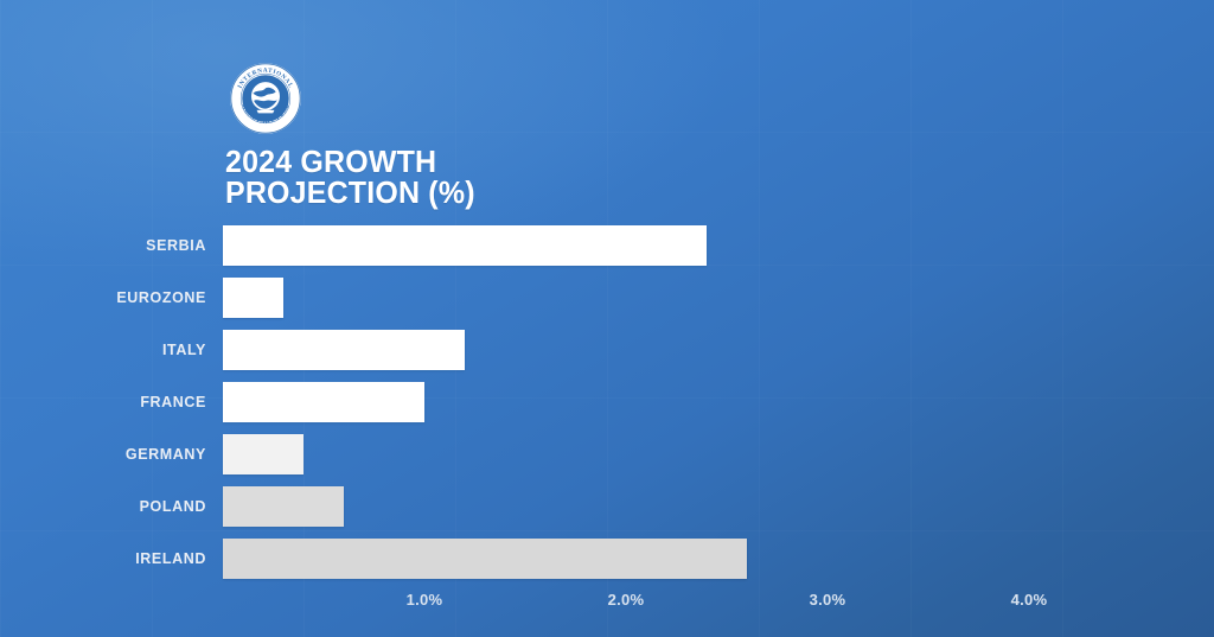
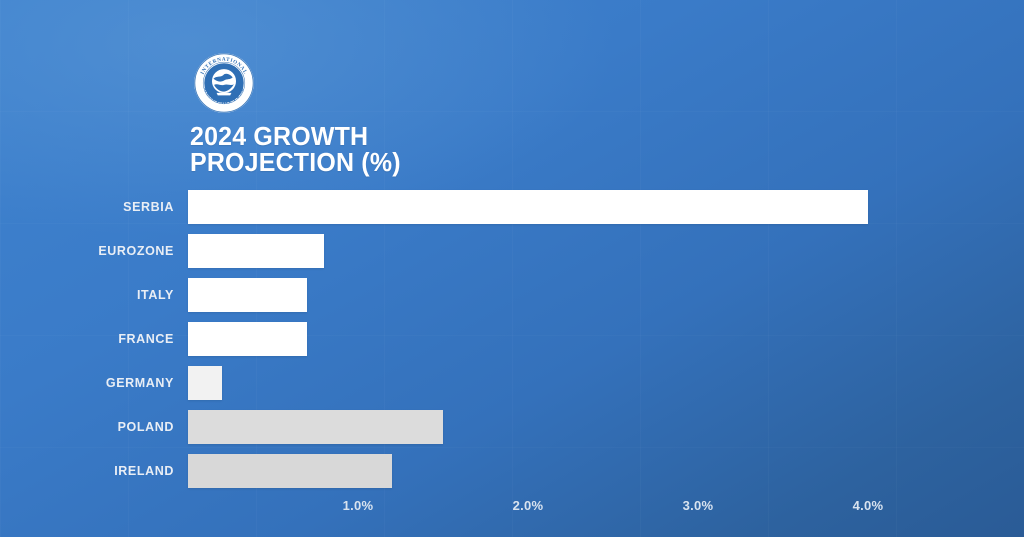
SERBIA: 2.4% -> 4.0%
EUROZONE: 0.3% -> 0.8%
ITALY: 1.2% -> 0.7%
FRANCE: 1.0% -> 0.7%
GERMANY: 0.4% -> 0.2%
POLAND: 0.6% -> 1.5%
IRELAND: 2.6% -> 1.2%
